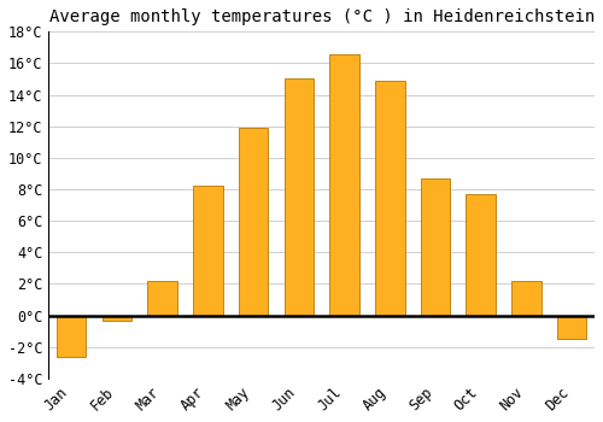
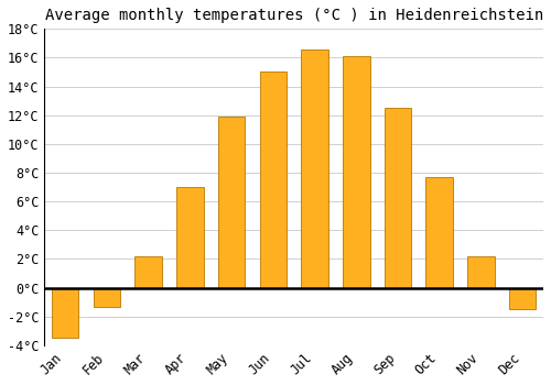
Jan: -2.6°C -> -3.5°C
Feb: -0.3°C -> -1.3°C
Apr: 8.2°C -> 7.0°C
Aug: 14.9°C -> 16.1°C
Sep: 8.7°C -> 12.5°C
